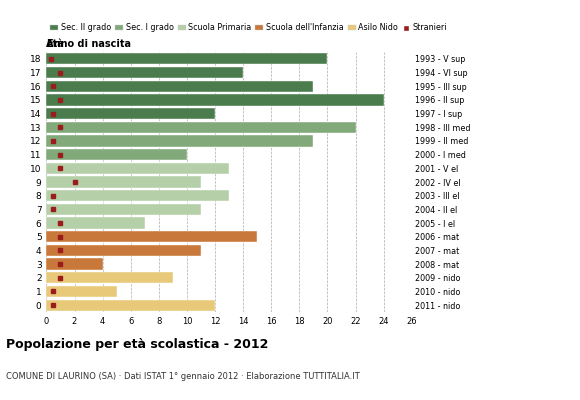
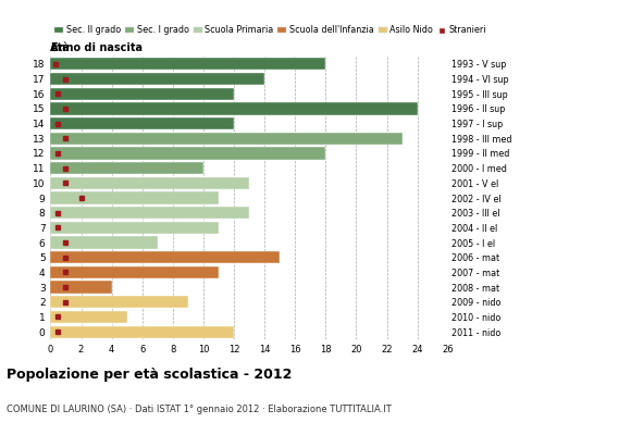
18: 20 -> 18
16: 19 -> 12
13: 22 -> 23
12: 19 -> 18
